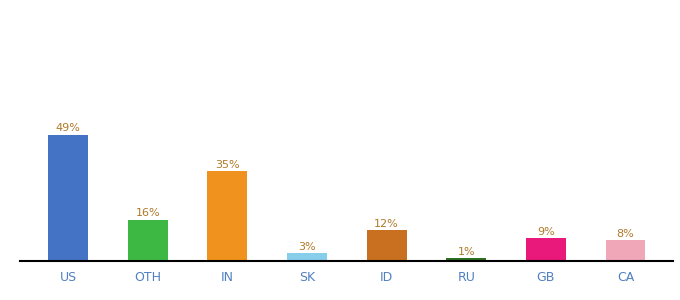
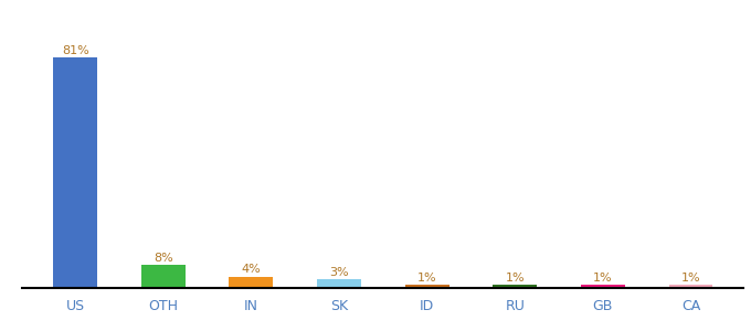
US: 49% -> 81%
OTH: 16% -> 8%
IN: 35% -> 4%
ID: 12% -> 1%
GB: 9% -> 1%
CA: 8% -> 1%
